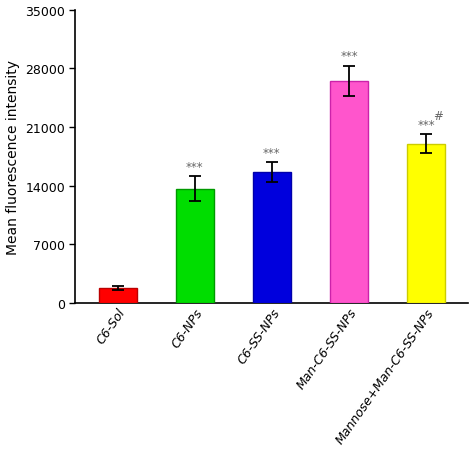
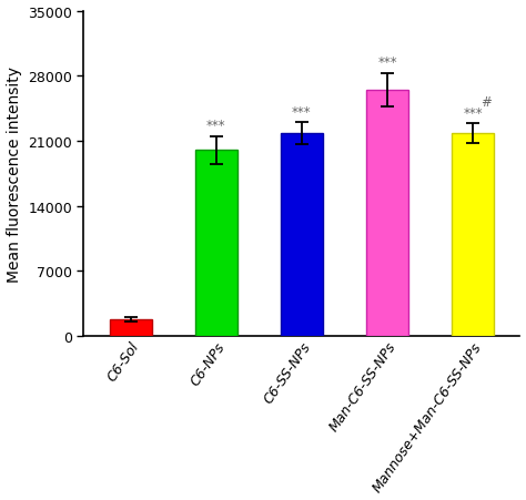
C6-NPs: 13600 -> 20000
C6-SS-NPs: 15600 -> 21800
Mannose+Man-C6-SS-NPs: 19000 -> 21800
